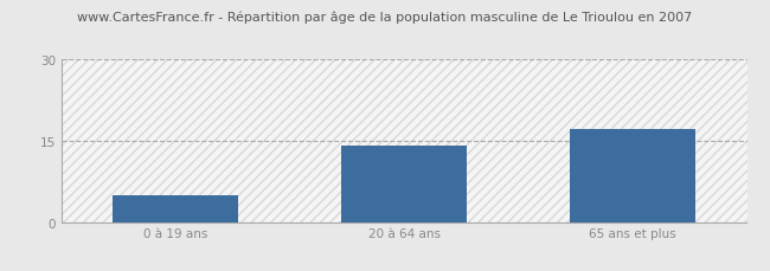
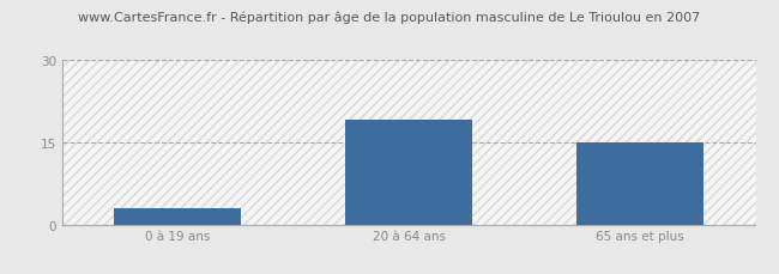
0 à 19 ans: 5 -> 3
20 à 64 ans: 14 -> 19
65 ans et plus: 17 -> 15
